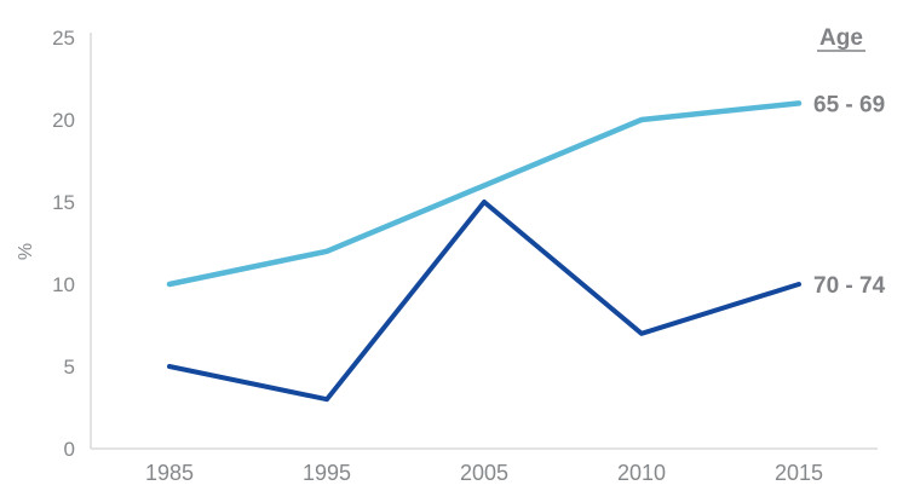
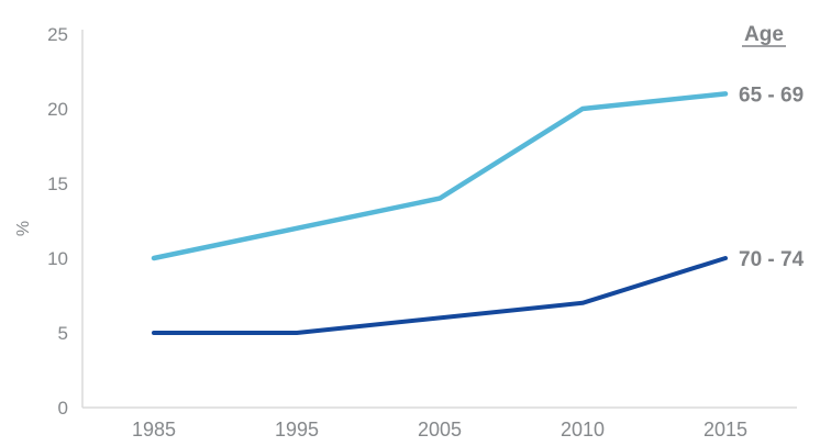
70 - 74/1995: 3 -> 5
65 - 69/2005: 16 -> 14
70 - 74/2005: 15 -> 6
